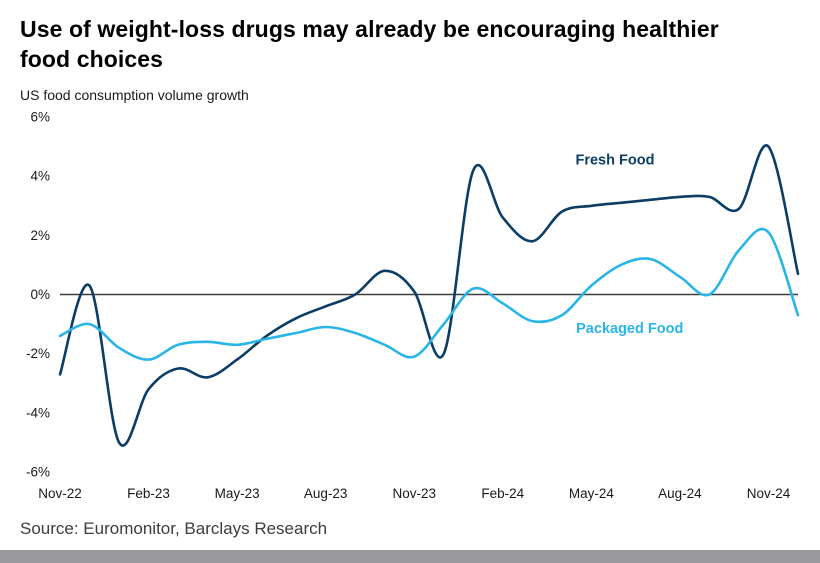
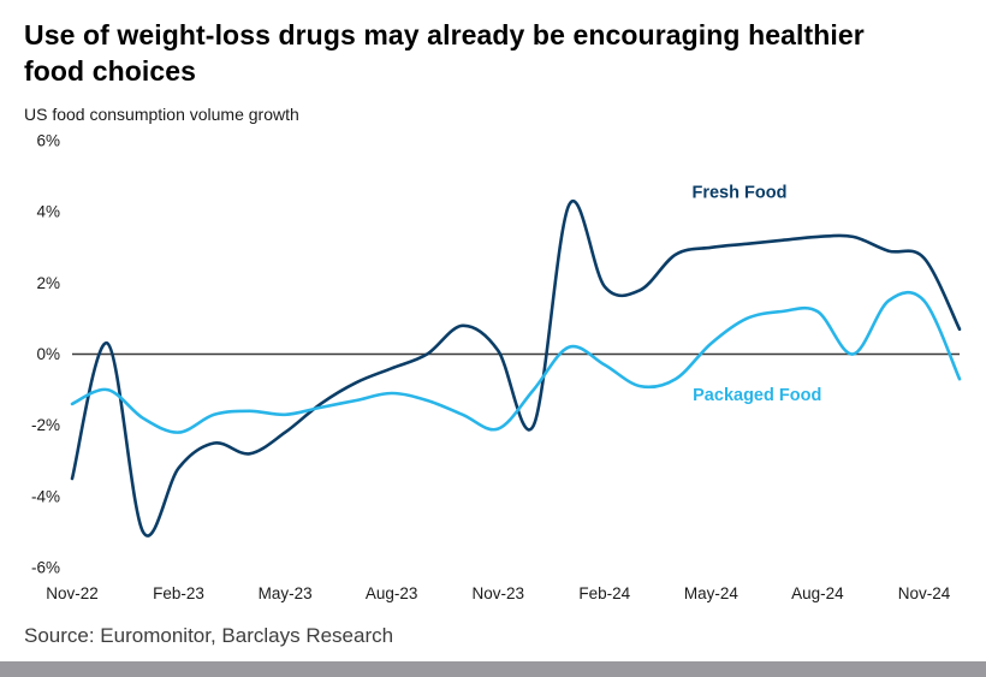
Fresh Food/Nov-22: -2.7% -> -3.5%
Fresh Food/Feb-24: 2.6% -> 1.9%
Packaged Food/Aug-24: 0.6% -> 1.2%
Fresh Food/Nov-24: 5.0% -> 2.7%
Packaged Food/Nov-24: 2.1% -> 1.5%
